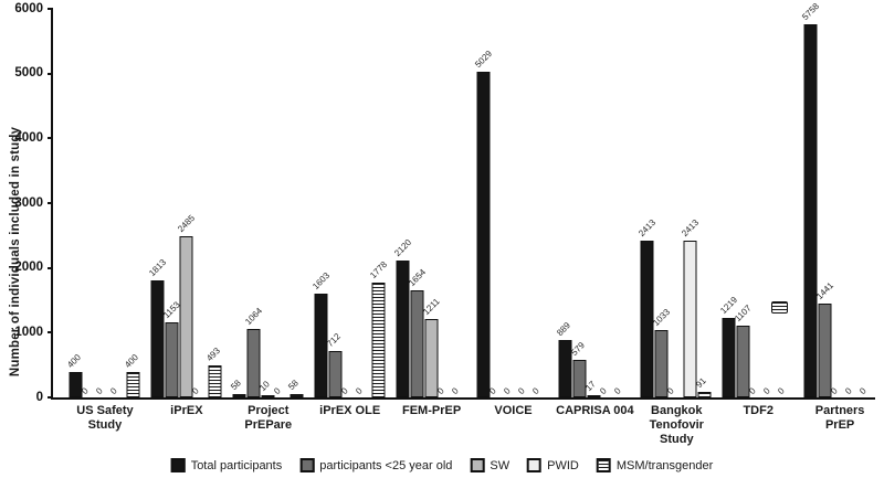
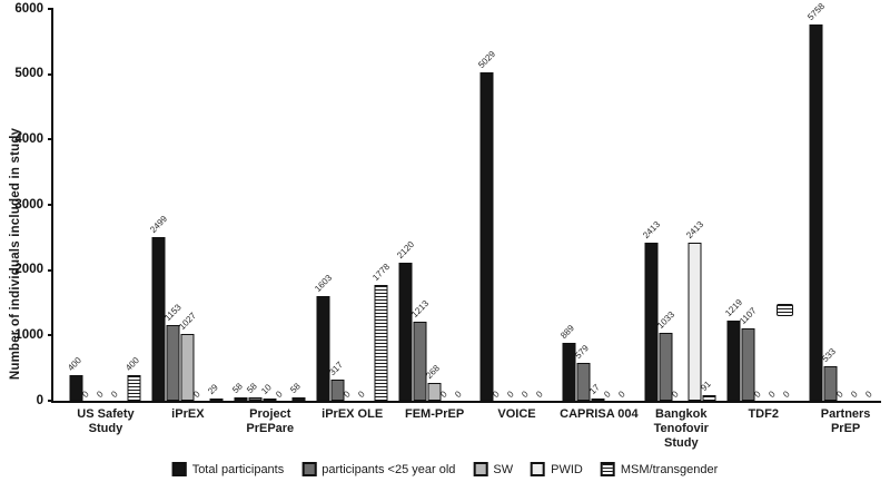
Total participants/iPrEX: 1813 -> 2499
SW/iPrEX: 2485 -> 1027
MSM/transgender/iPrEX: 493 -> 29
participants <25 year old/Project PrEPare: 1064 -> 58
participants <25 year old/iPrEX OLE: 712 -> 317
participants <25 year old/FEM-PrEP: 1654 -> 1213
SW/FEM-PrEP: 1211 -> 268
participants <25 year old/Partners PrEP: 1441 -> 533
